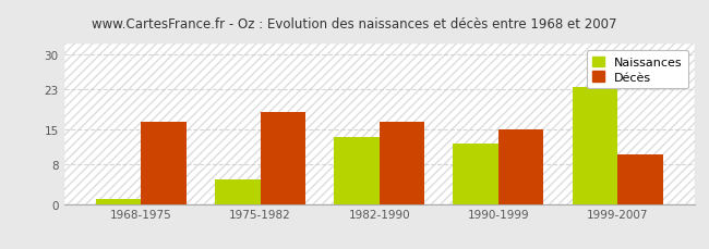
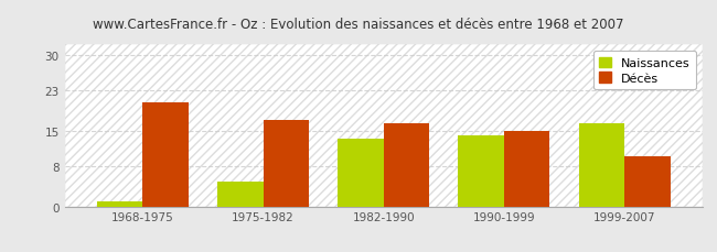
Décès/1968-1975: 16.5 -> 20.5
Décès/1975-1982: 18.5 -> 17.0
Naissances/1990-1999: 12.0 -> 14.0
Naissances/1999-2007: 23.5 -> 16.5
